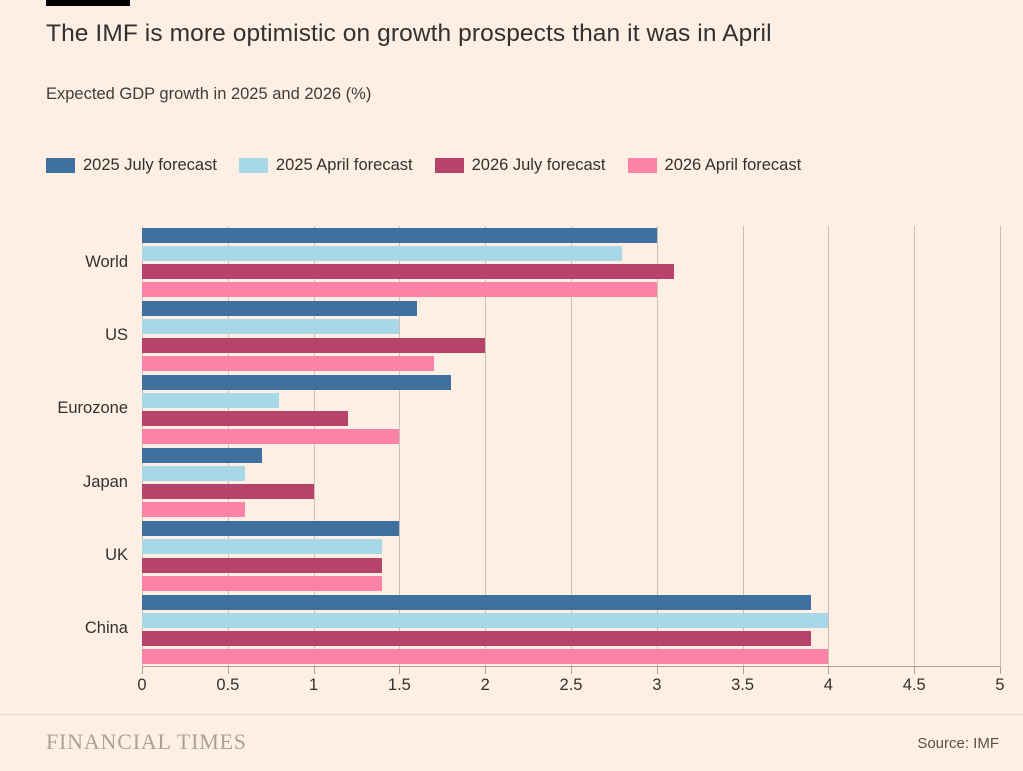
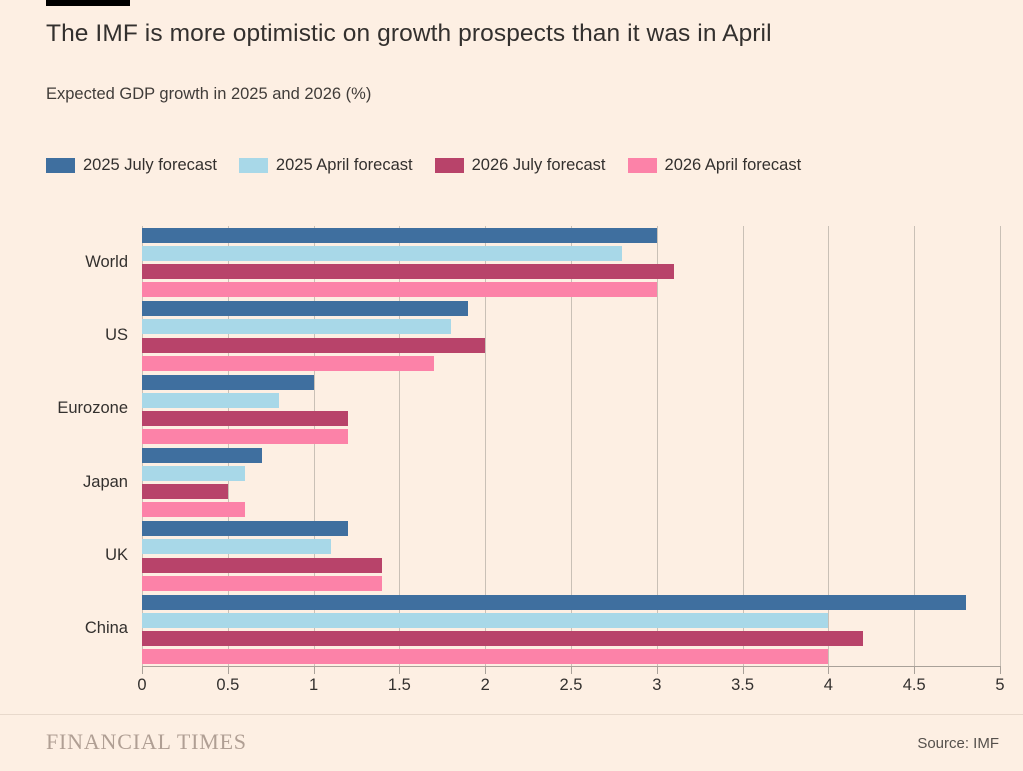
2025 July forecast/US: 1.6 -> 1.9
2025 April forecast/US: 1.5 -> 1.8
2025 July forecast/Eurozone: 1.8 -> 1.0
2026 April forecast/Eurozone: 1.5 -> 1.2
2026 July forecast/Japan: 1.0 -> 0.5
2025 July forecast/UK: 1.5 -> 1.2
2025 April forecast/UK: 1.4 -> 1.1
2025 July forecast/China: 3.9 -> 4.8
2026 July forecast/China: 3.9 -> 4.2
